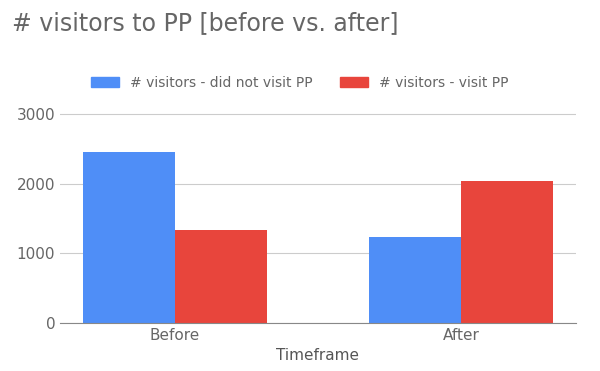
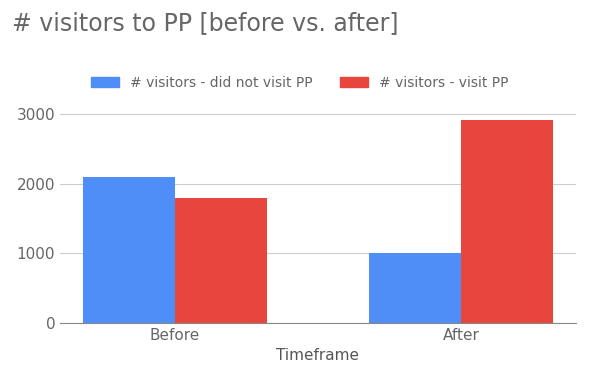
# visitors - did not visit PP/Before: 2460 -> 2100
# visitors - visit PP/Before: 1340 -> 1800
# visitors - did not visit PP/After: 1240 -> 1010
# visitors - visit PP/After: 2040 -> 2920
